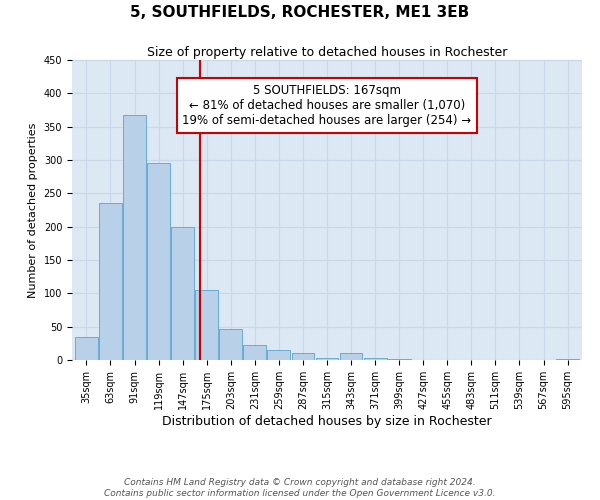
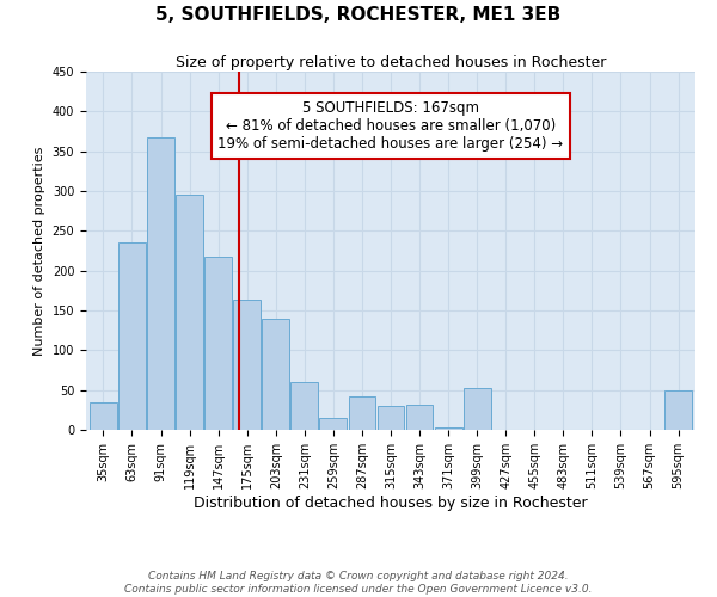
147sqm: 199 -> 218
175sqm: 105 -> 164
203sqm: 46 -> 140
231sqm: 22 -> 60
287sqm: 10 -> 42
315sqm: 3 -> 30
343sqm: 10 -> 32
399sqm: 1 -> 52
595sqm: 1 -> 50
